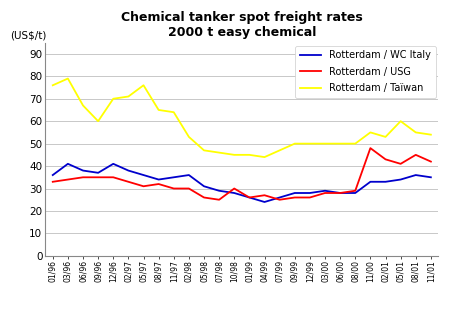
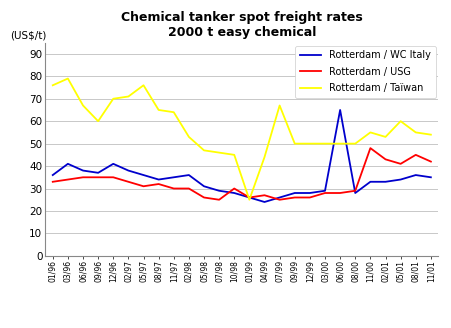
Rotterdam / Taïwan/01/99: 45 -> 25
Rotterdam / Taïwan/07/99: 47 -> 67
Rotterdam / WC Italy/06/00: 28 -> 65
